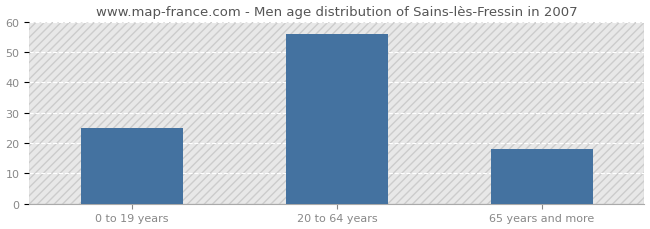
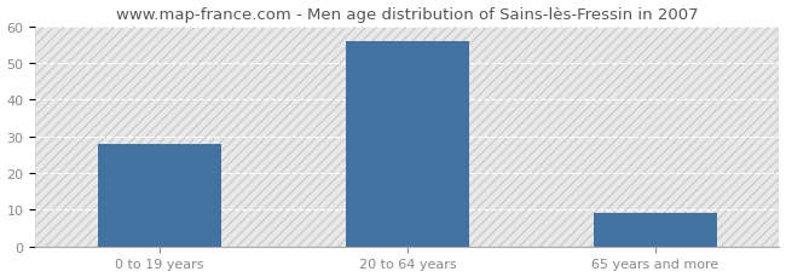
0 to 19 years: 25 -> 28
65 years and more: 18 -> 9
